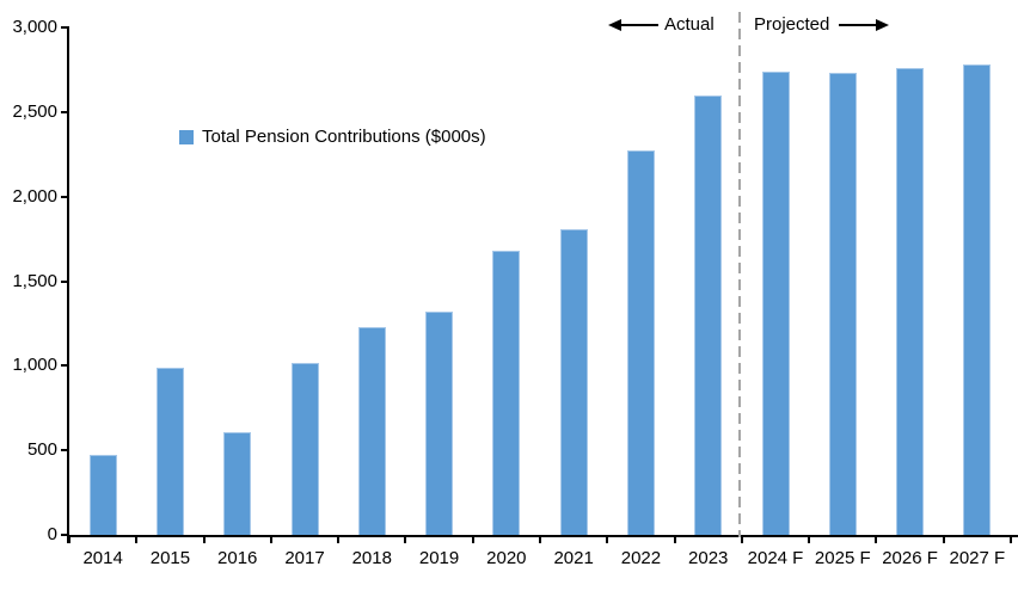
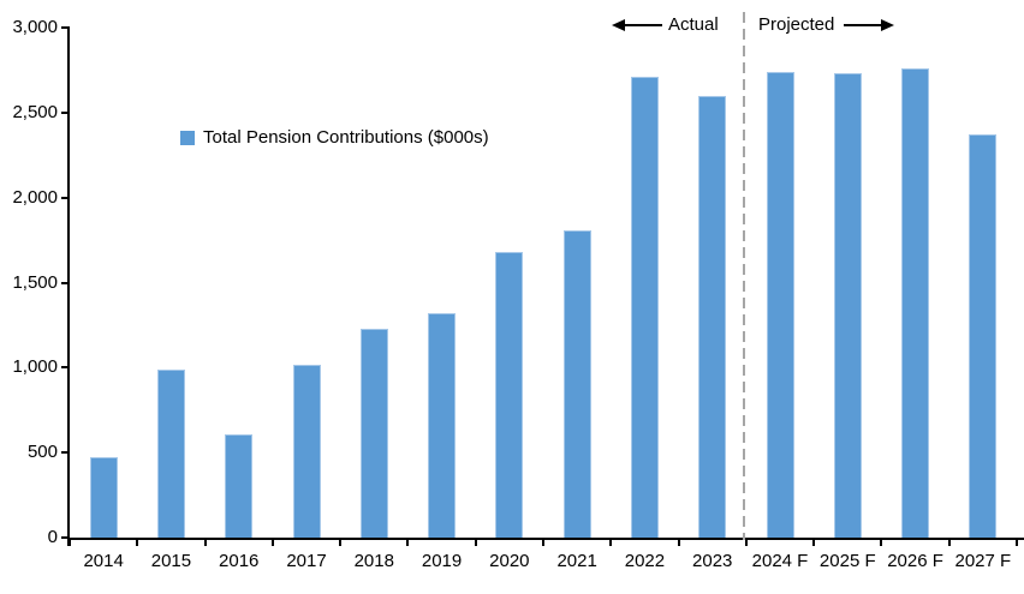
2022: 2270 -> 2710
2027 F: 2780 -> 2370
